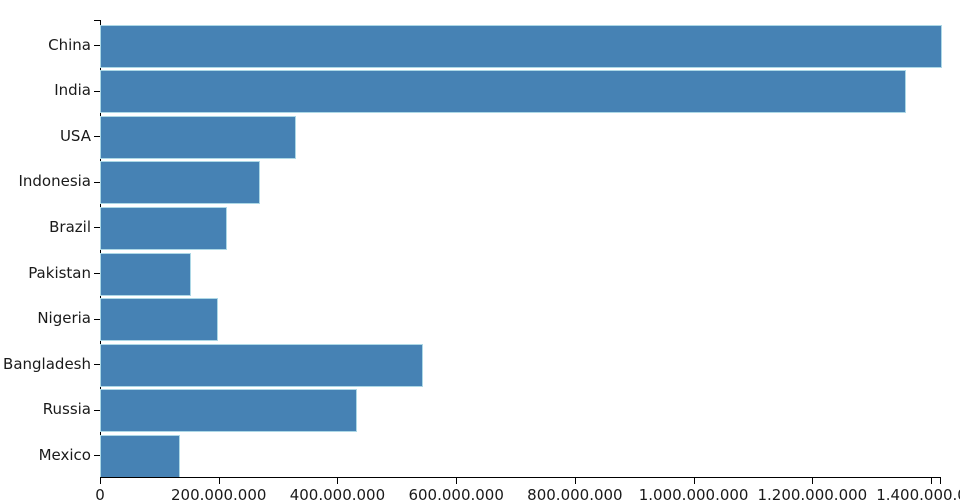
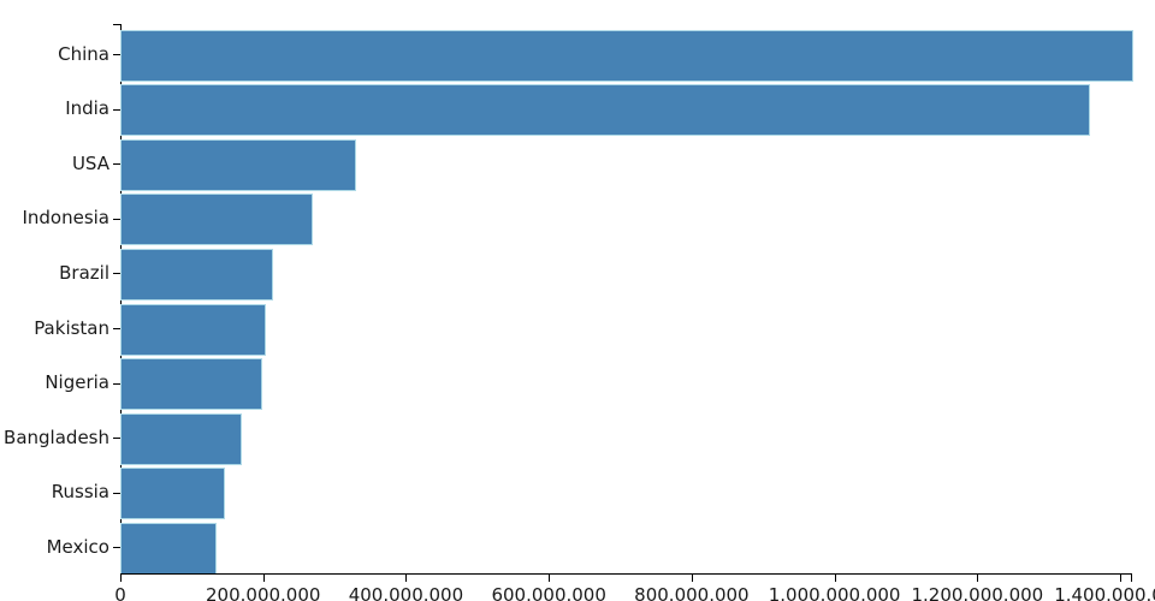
Pakistan: 150000000 -> 200000000
Bangladesh: 540000000 -> 170000000
Russia: 430000000 -> 140000000
